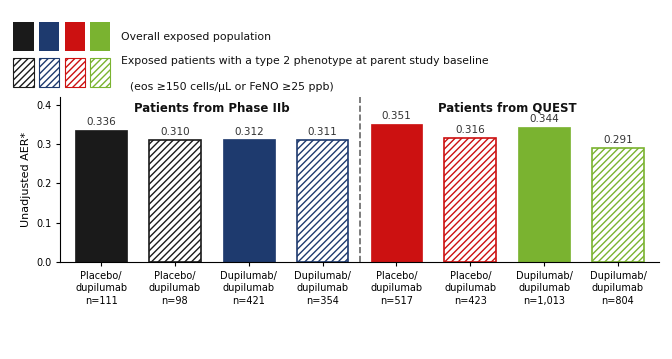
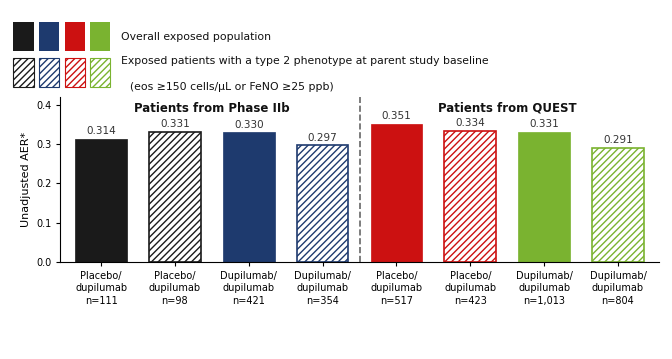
Placebo/ dupilumab n=111: 0.336 -> 0.314
Placebo/ dupilumab n=98: 0.310 -> 0.331
Dupilumab/ dupilumab n=421: 0.312 -> 0.330
Dupilumab/ dupilumab n=354: 0.311 -> 0.297
Placebo/ dupilumab n=423: 0.316 -> 0.334
Dupilumab/ dupilumab n=1,013: 0.344 -> 0.331
